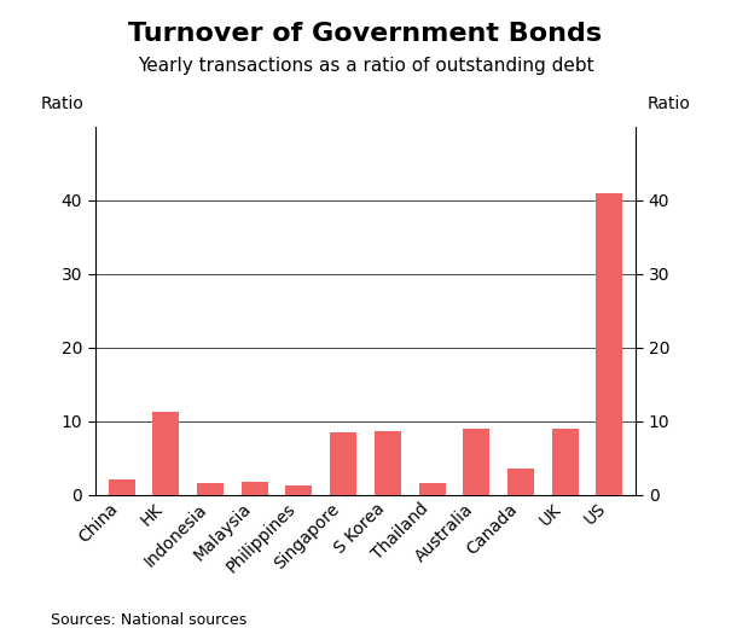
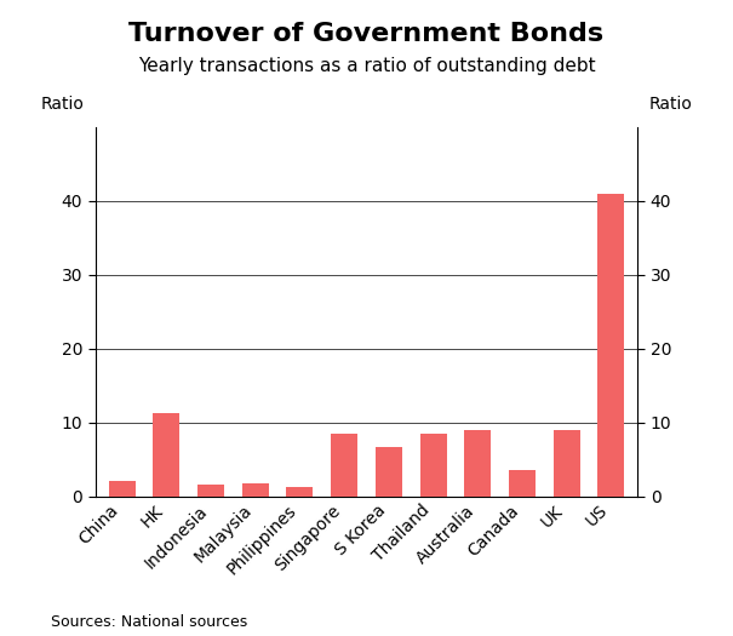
S Korea: 8.7 -> 6.6
Thailand: 1.6 -> 8.4
